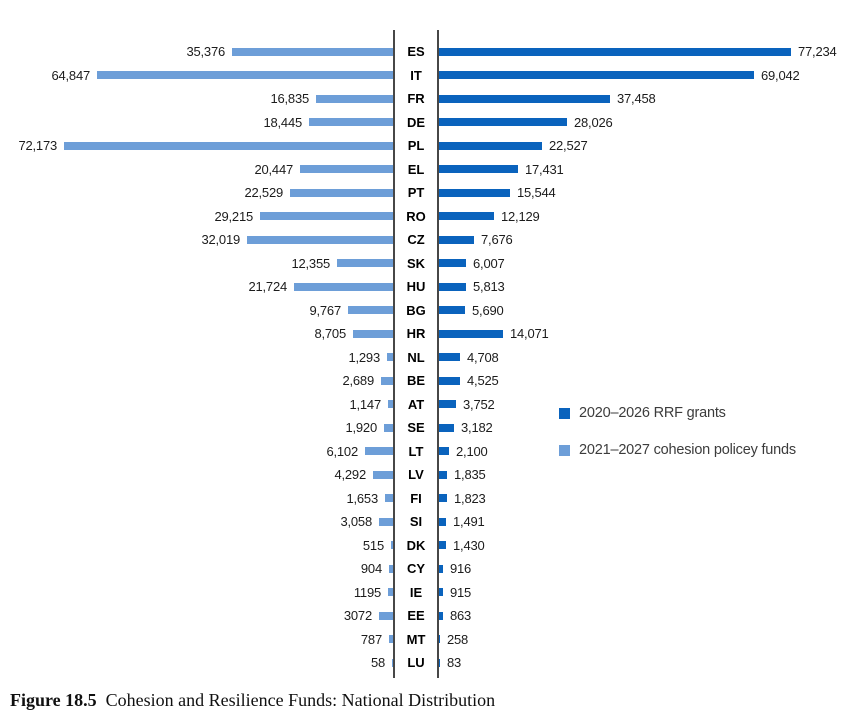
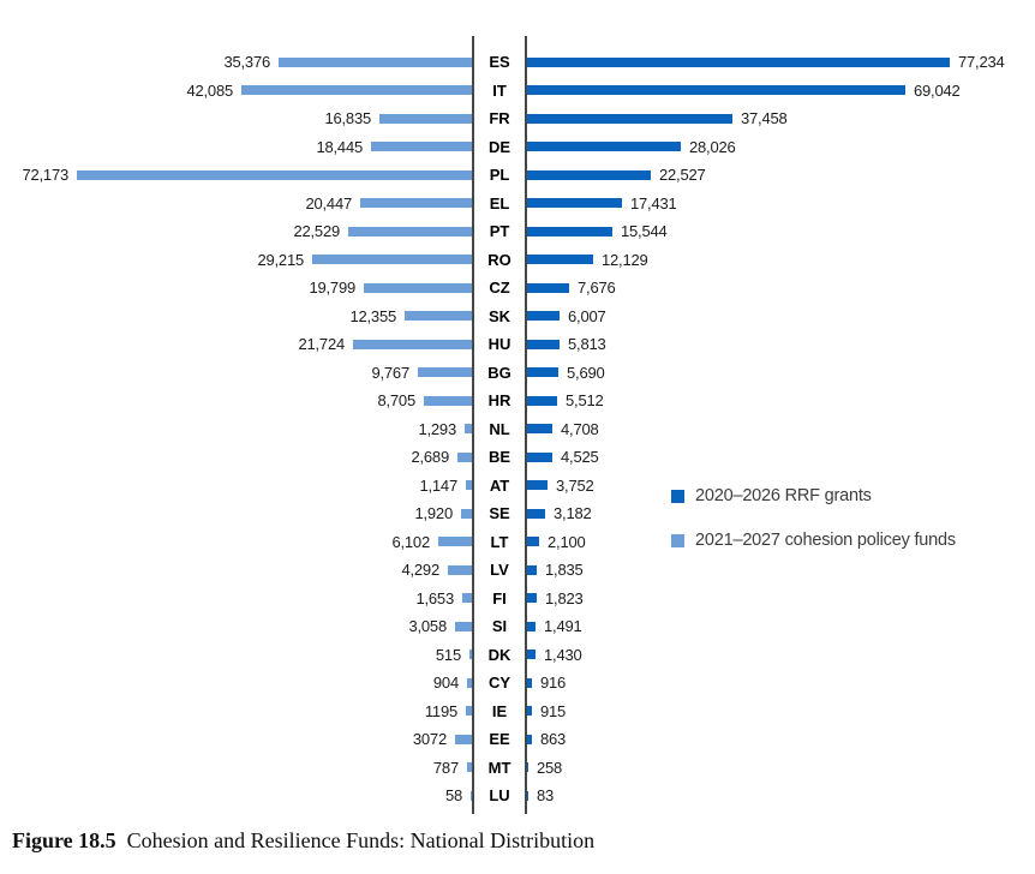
2021–2027 cohesion policey funds/IT: 64,847 -> 42,085
2021–2027 cohesion policey funds/CZ: 32,019 -> 19,799
2020–2026 RRF grants/HR: 14,071 -> 5,512
